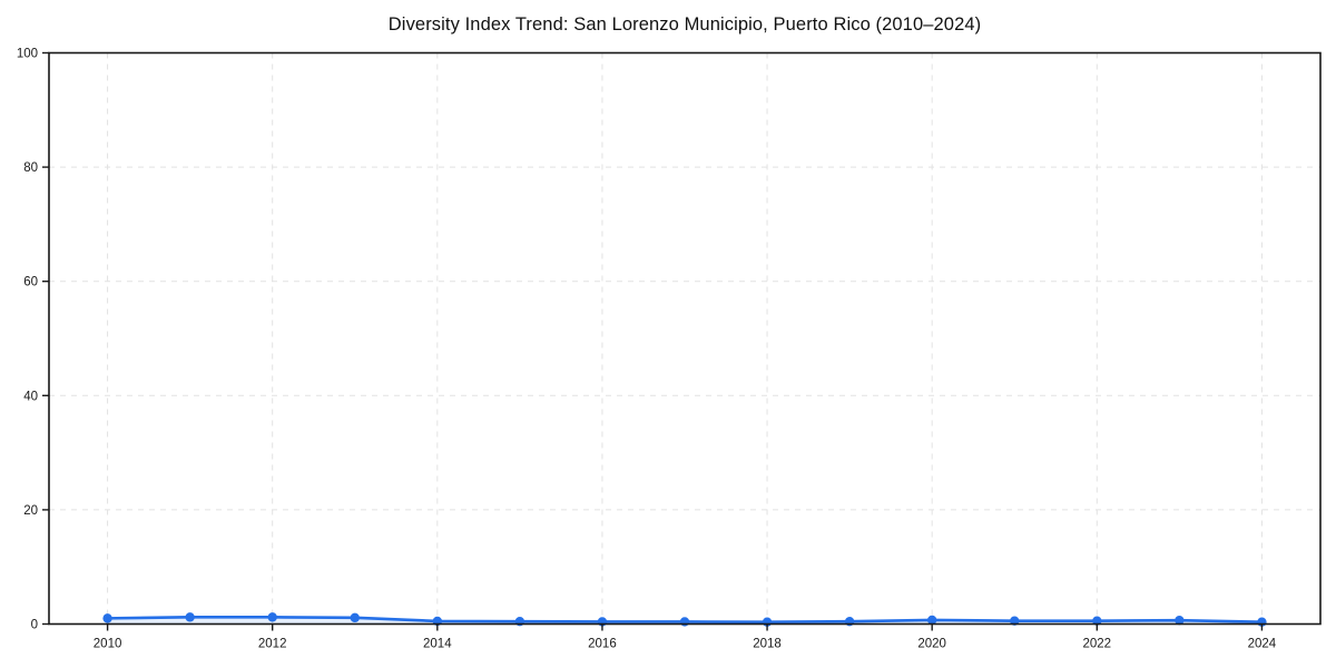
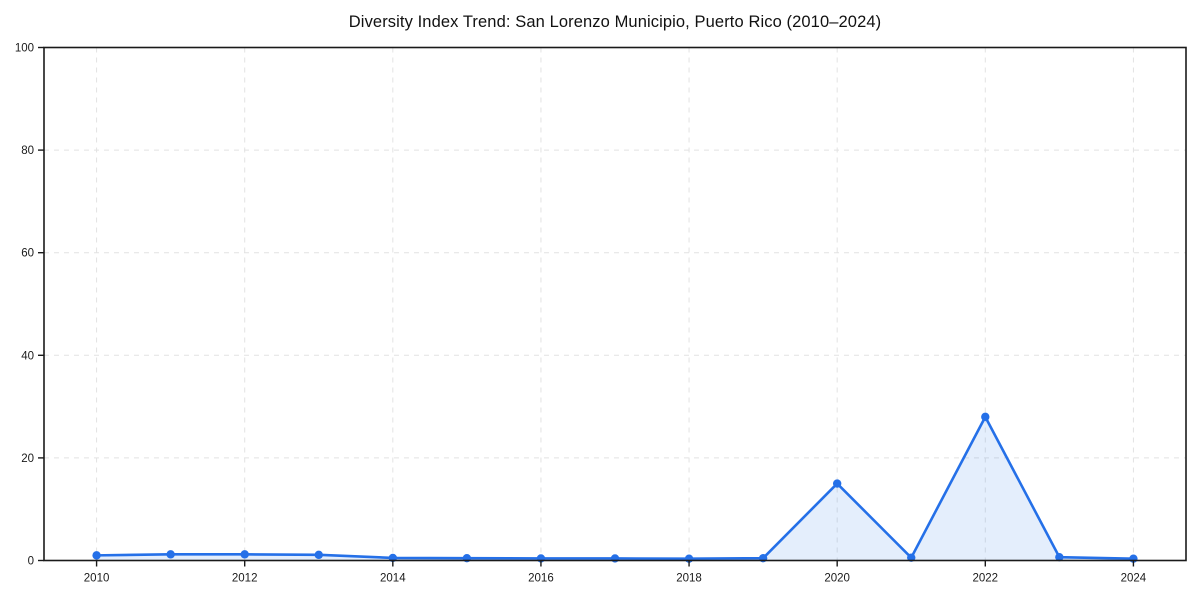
2020: 1 -> 15
2022: 1 -> 28
